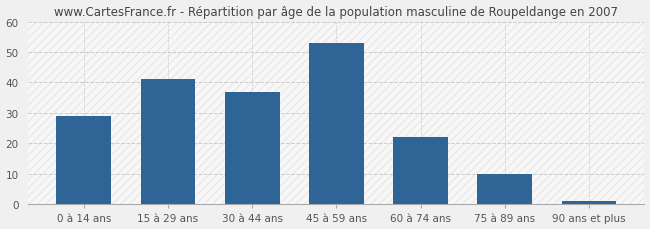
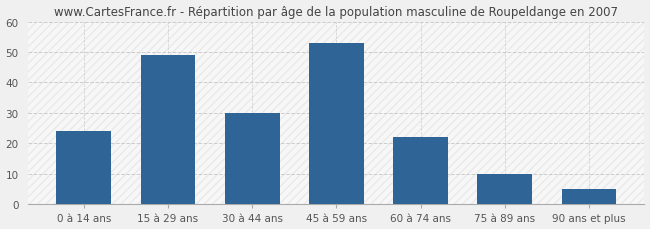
0 à 14 ans: 29 -> 24
15 à 29 ans: 41 -> 49
30 à 44 ans: 37 -> 30
90 ans et plus: 1 -> 5
